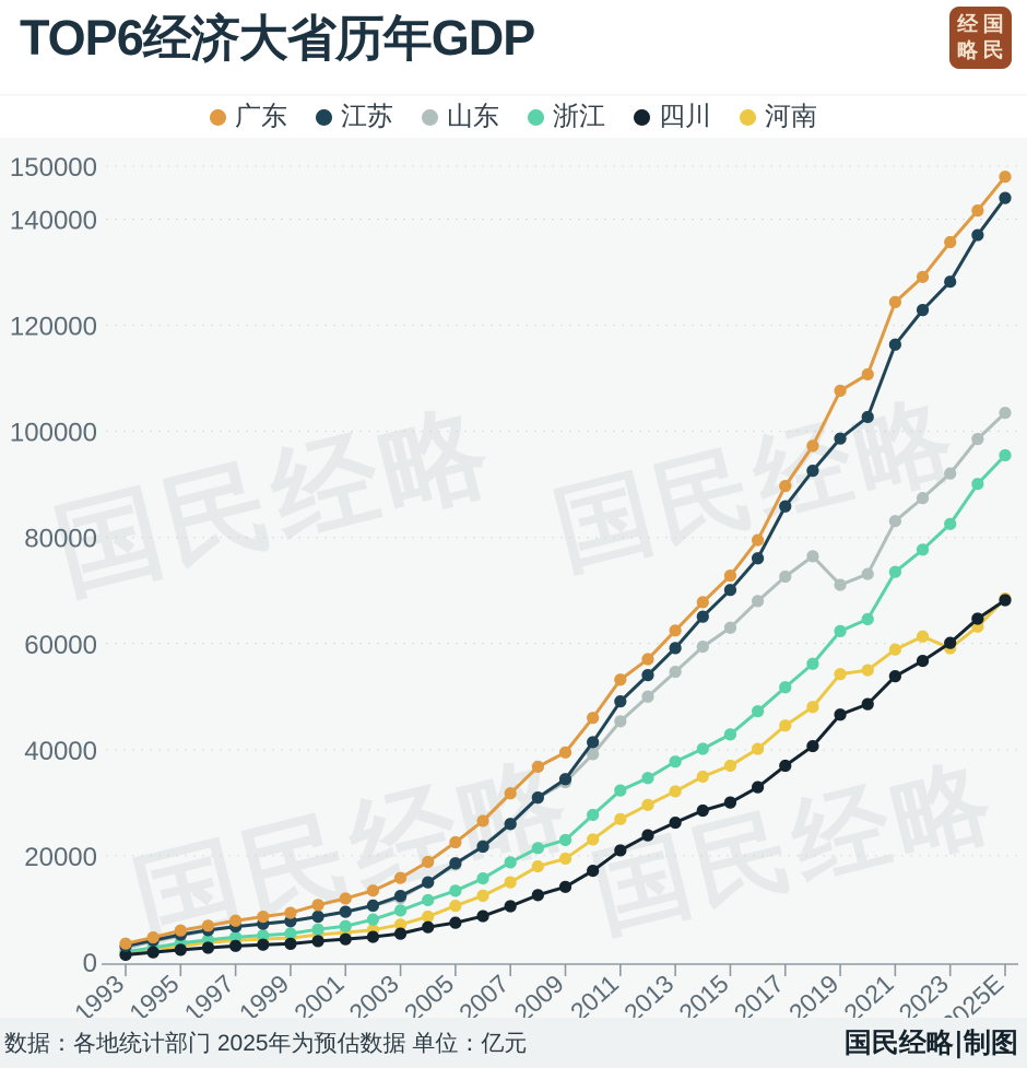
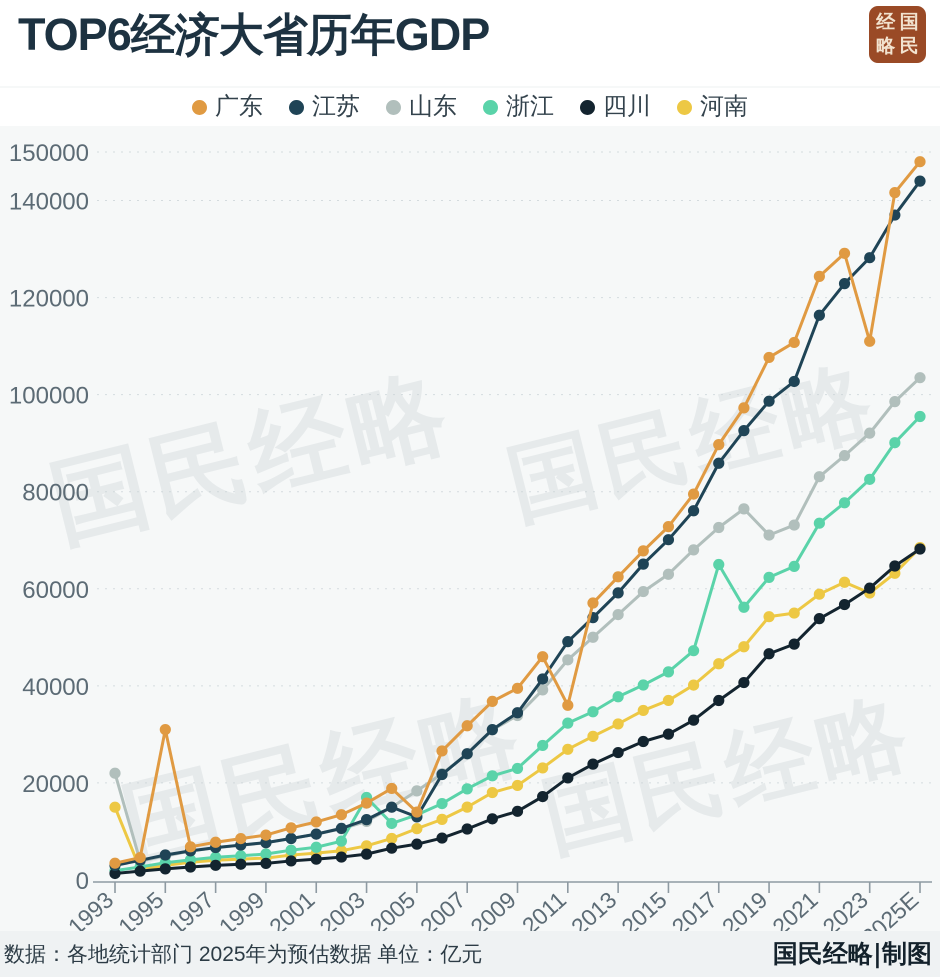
山东/1993: 3000 -> 22000
河南/1993: 2000 -> 15000
广东/1995: 6000 -> 31000
浙江/2003: 10000 -> 17000
广东/2005: 23000 -> 14000
江苏/2005: 19000 -> 13000
广东/2011: 53000 -> 36000
浙江/2017: 52000 -> 65000
广东/2023: 136000 -> 111000
